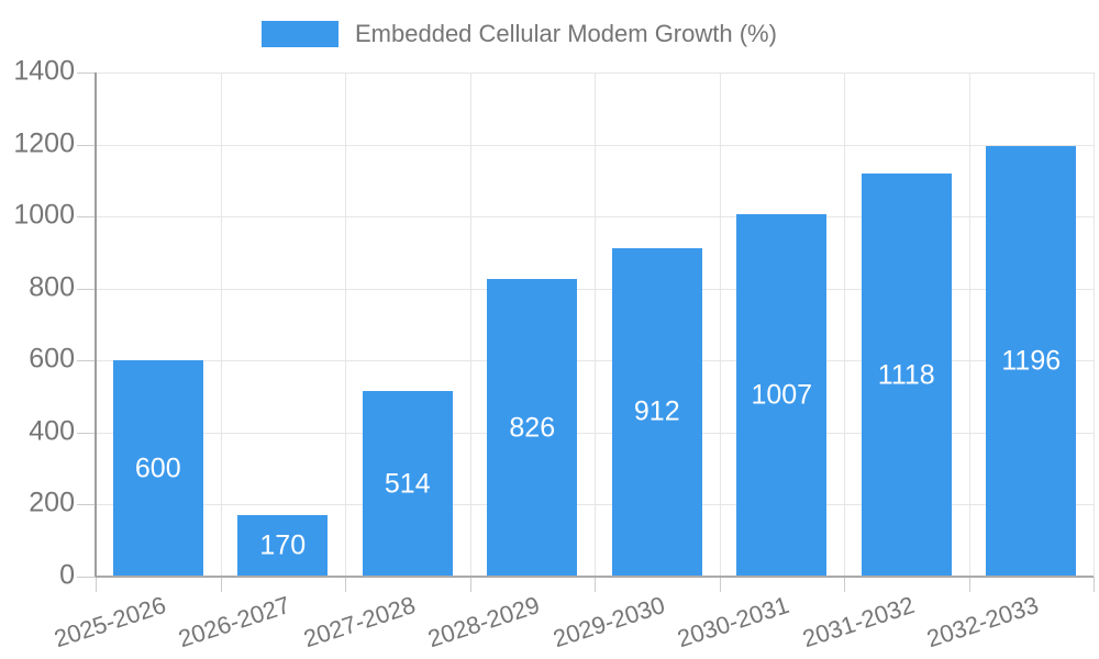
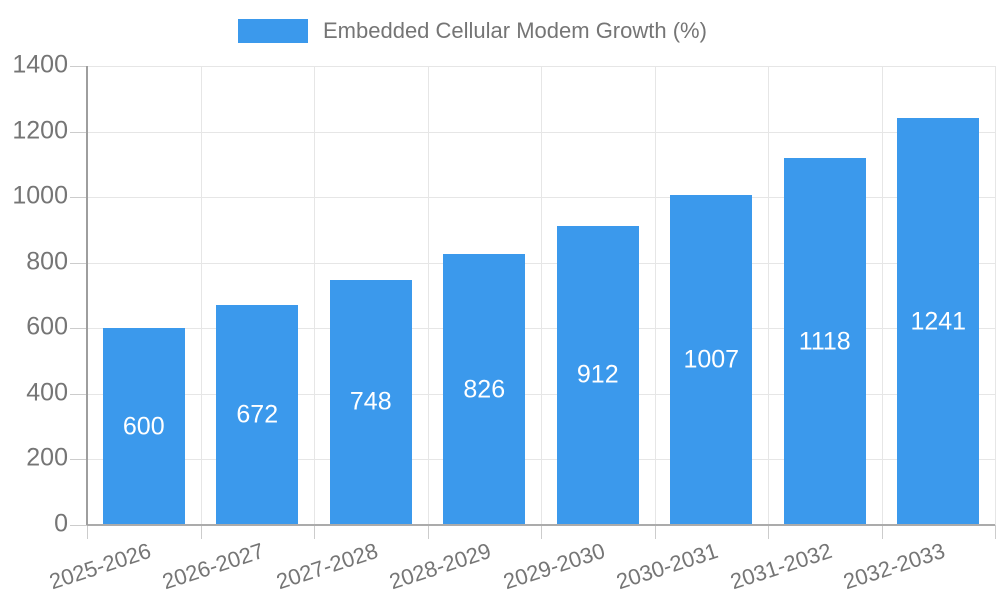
2026-2027: 170 -> 672
2027-2028: 514 -> 748
2032-2033: 1196 -> 1241
